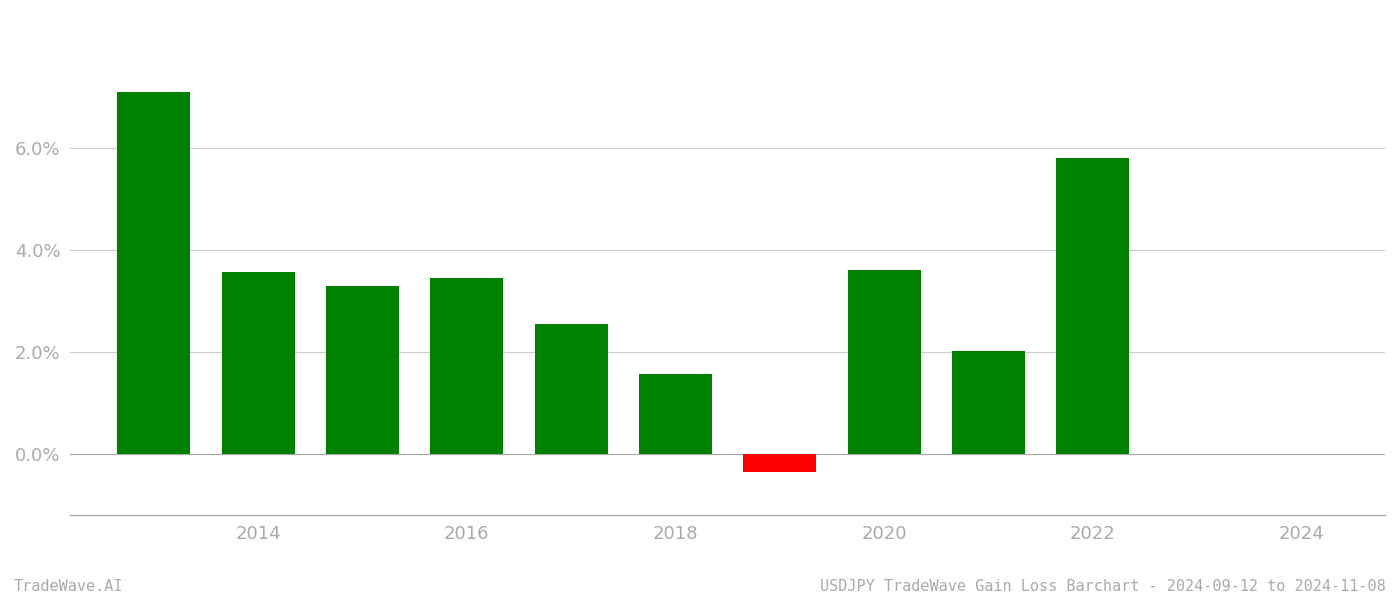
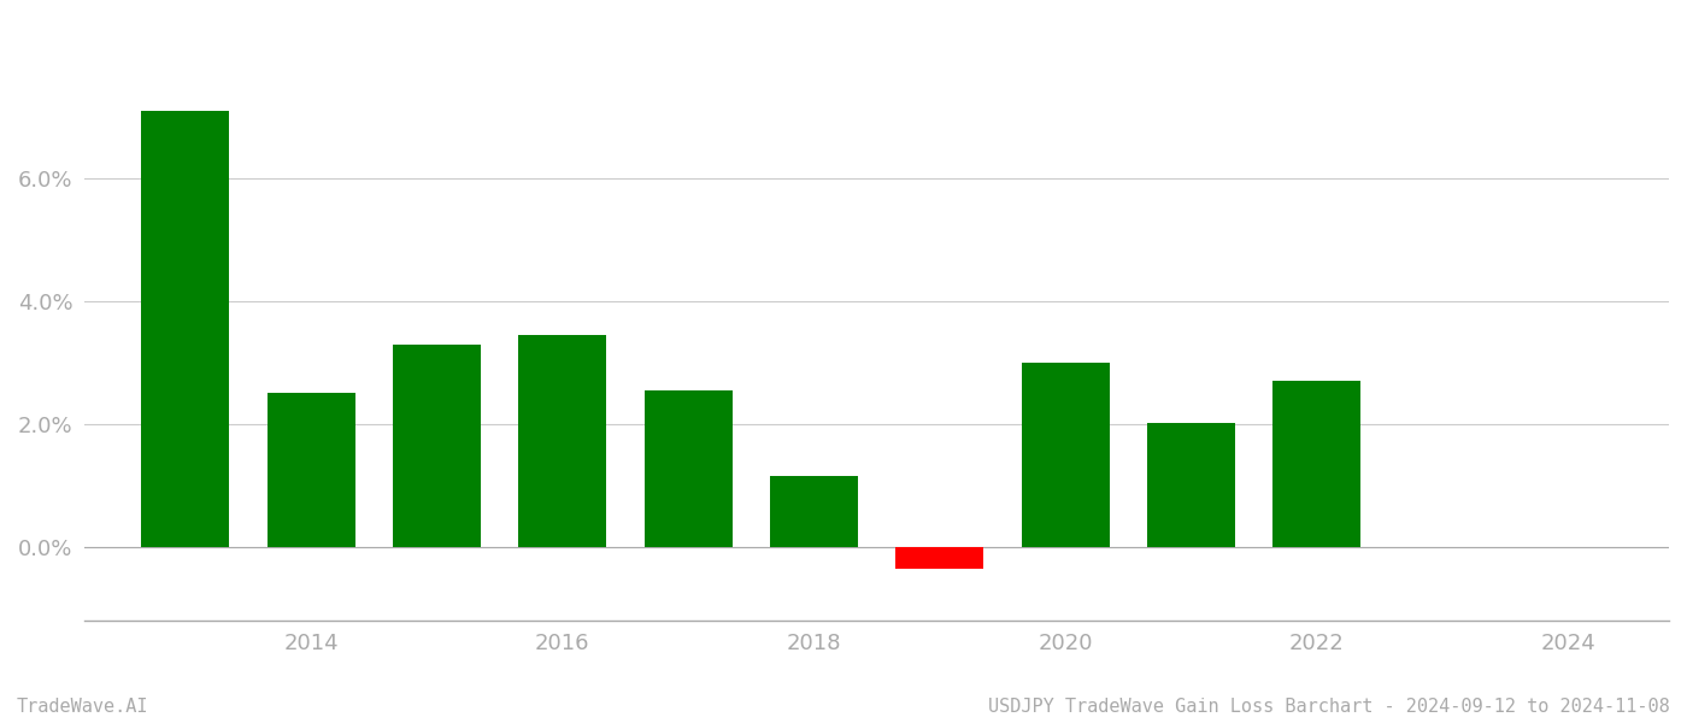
2014: 3.56% -> 2.50%
2018: 1.56% -> 1.15%
2020: 3.60% -> 3.00%
2022: 5.80% -> 2.70%
